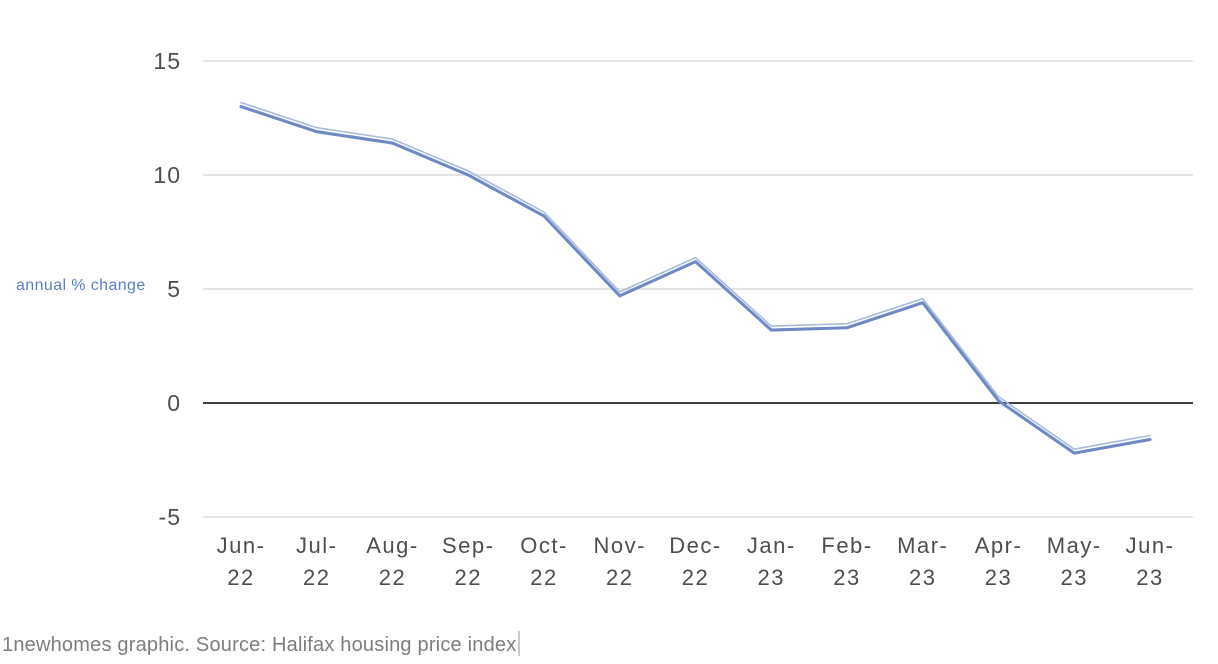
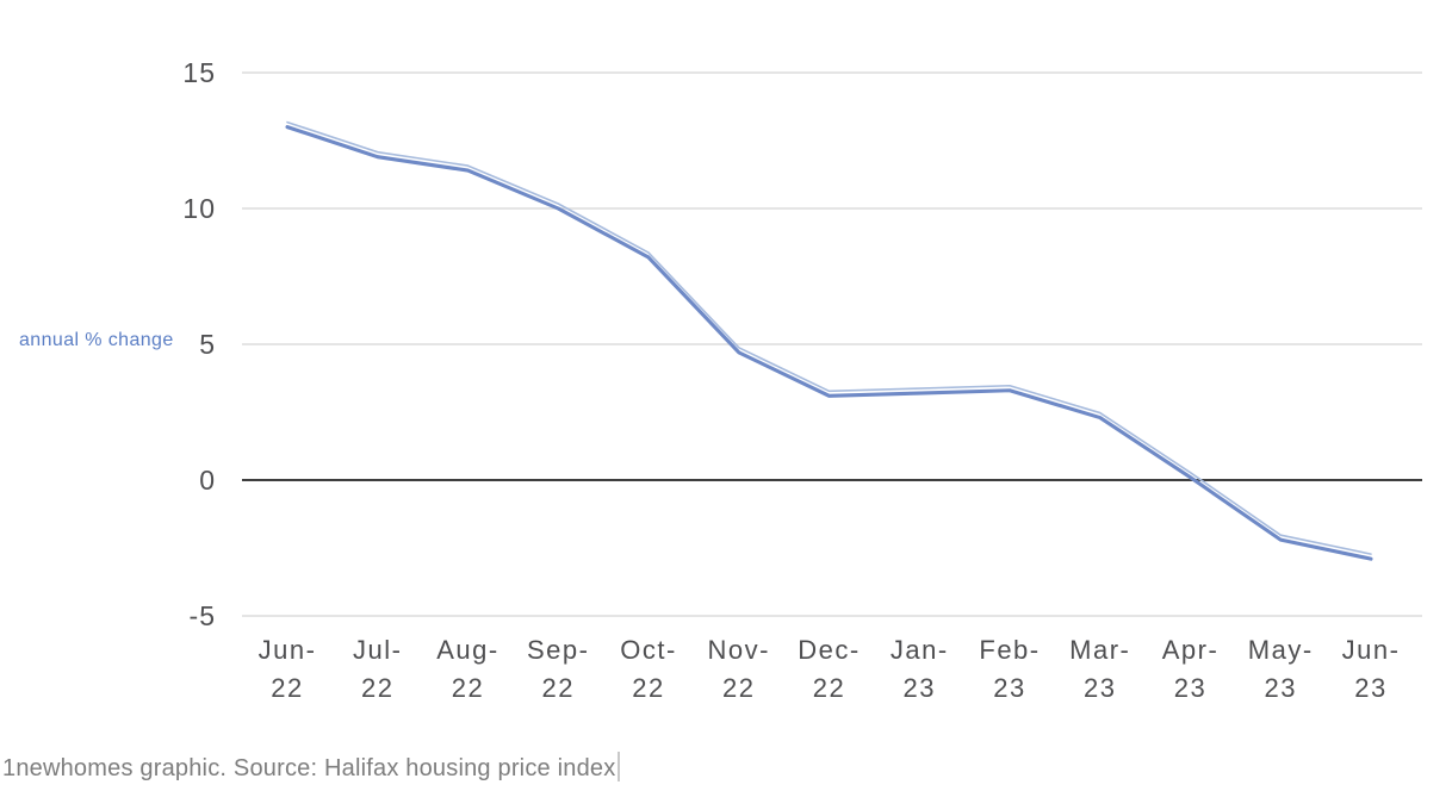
Dec-22: 6.2 -> 3.1
Mar-23: 4.4 -> 2.3
Jun-23: -1.6 -> -2.9
